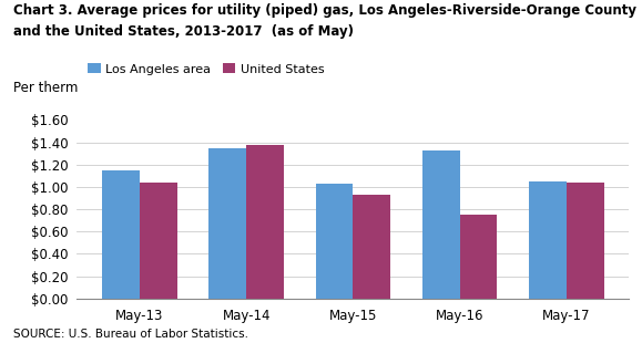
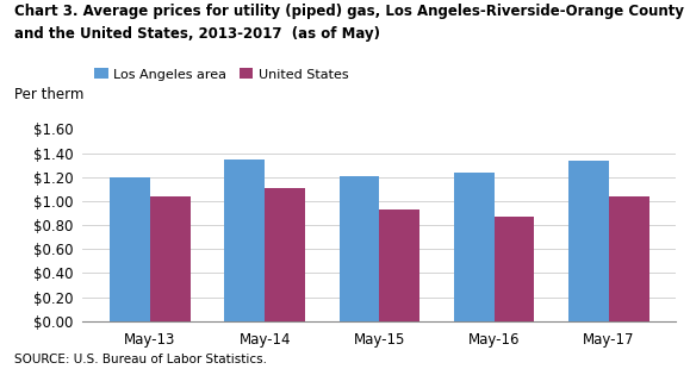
Los Angeles area/May-13: $1.15 -> $1.20
United States/May-14: $1.38 -> $1.11
Los Angeles area/May-15: $1.03 -> $1.21
Los Angeles area/May-16: $1.33 -> $1.24
United States/May-16: $0.75 -> $0.87
Los Angeles area/May-17: $1.05 -> $1.34
